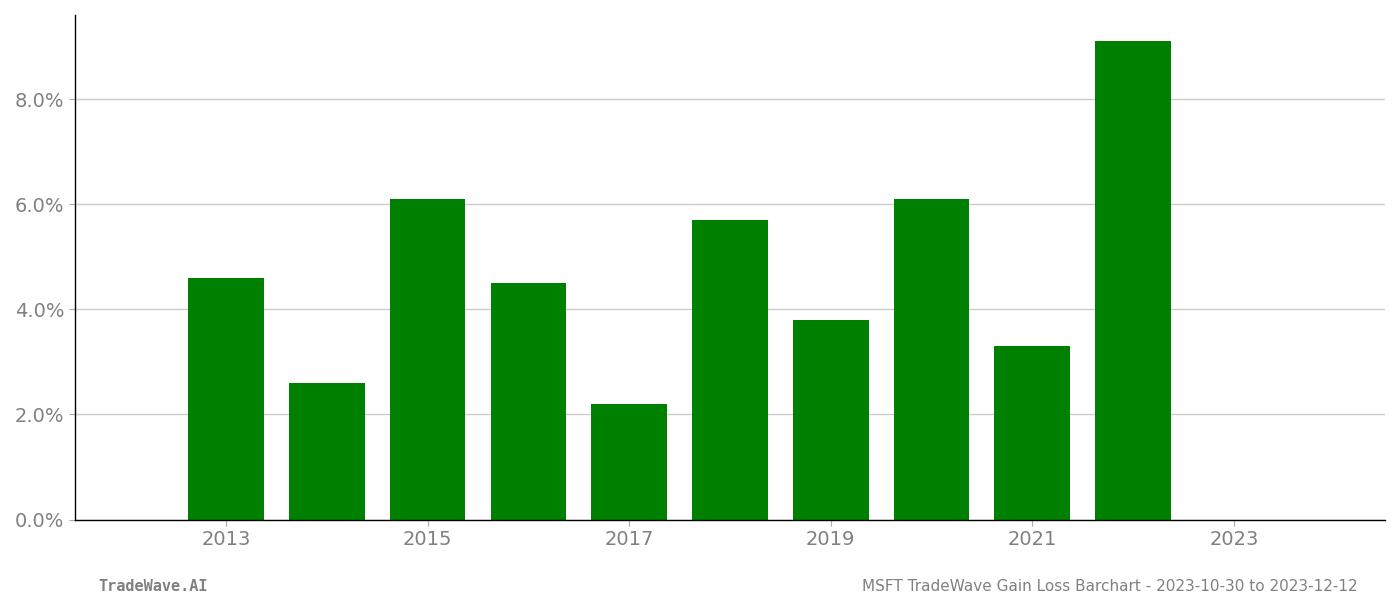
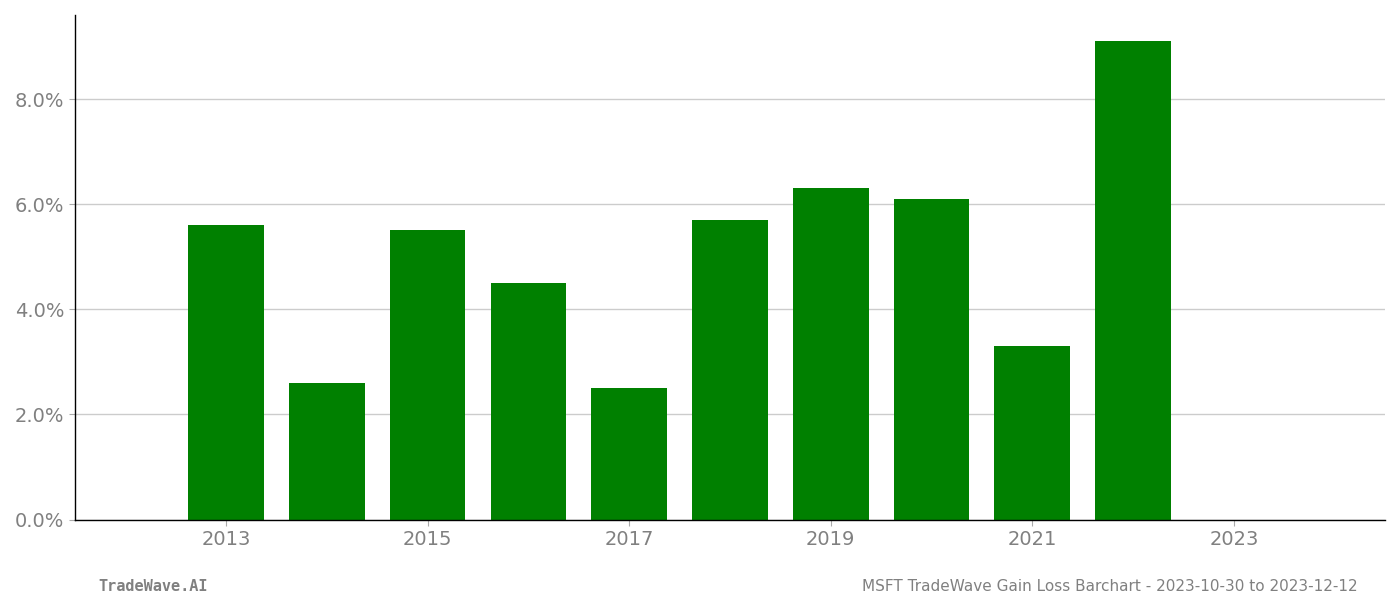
2013: 4.6% -> 5.6%
2015: 6.1% -> 5.5%
2017: 2.2% -> 2.5%
2019: 3.8% -> 6.3%
